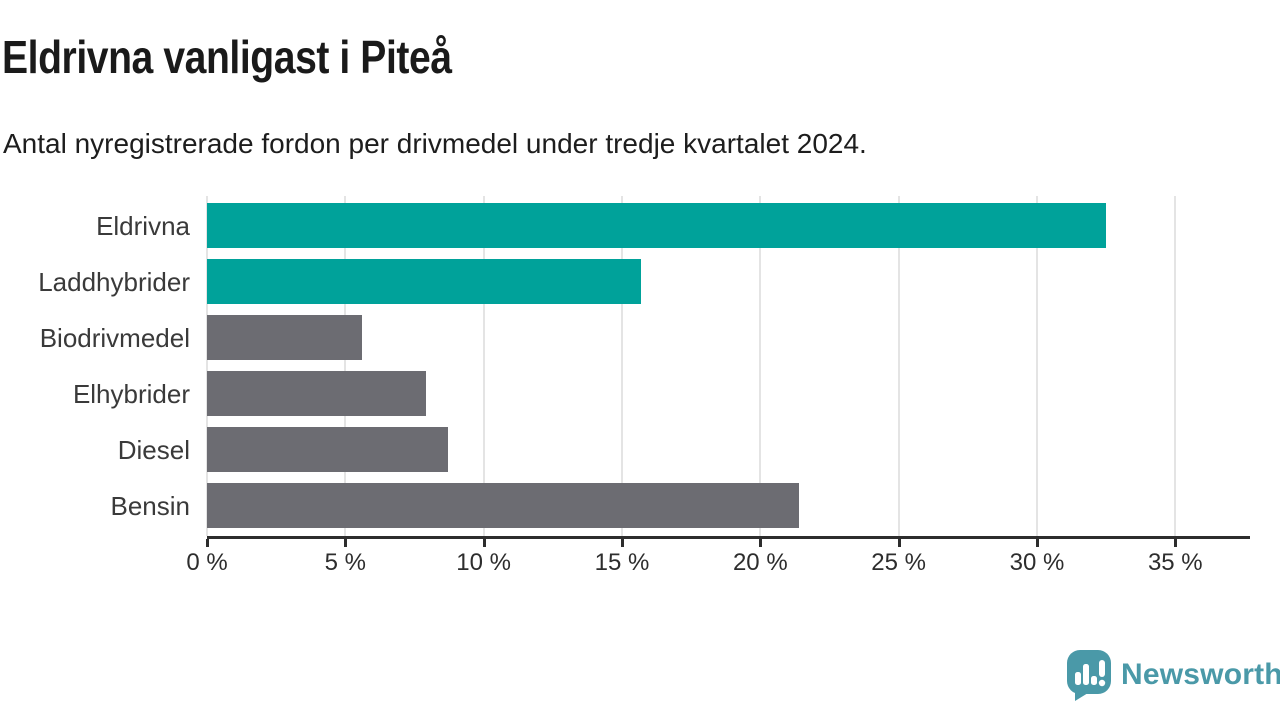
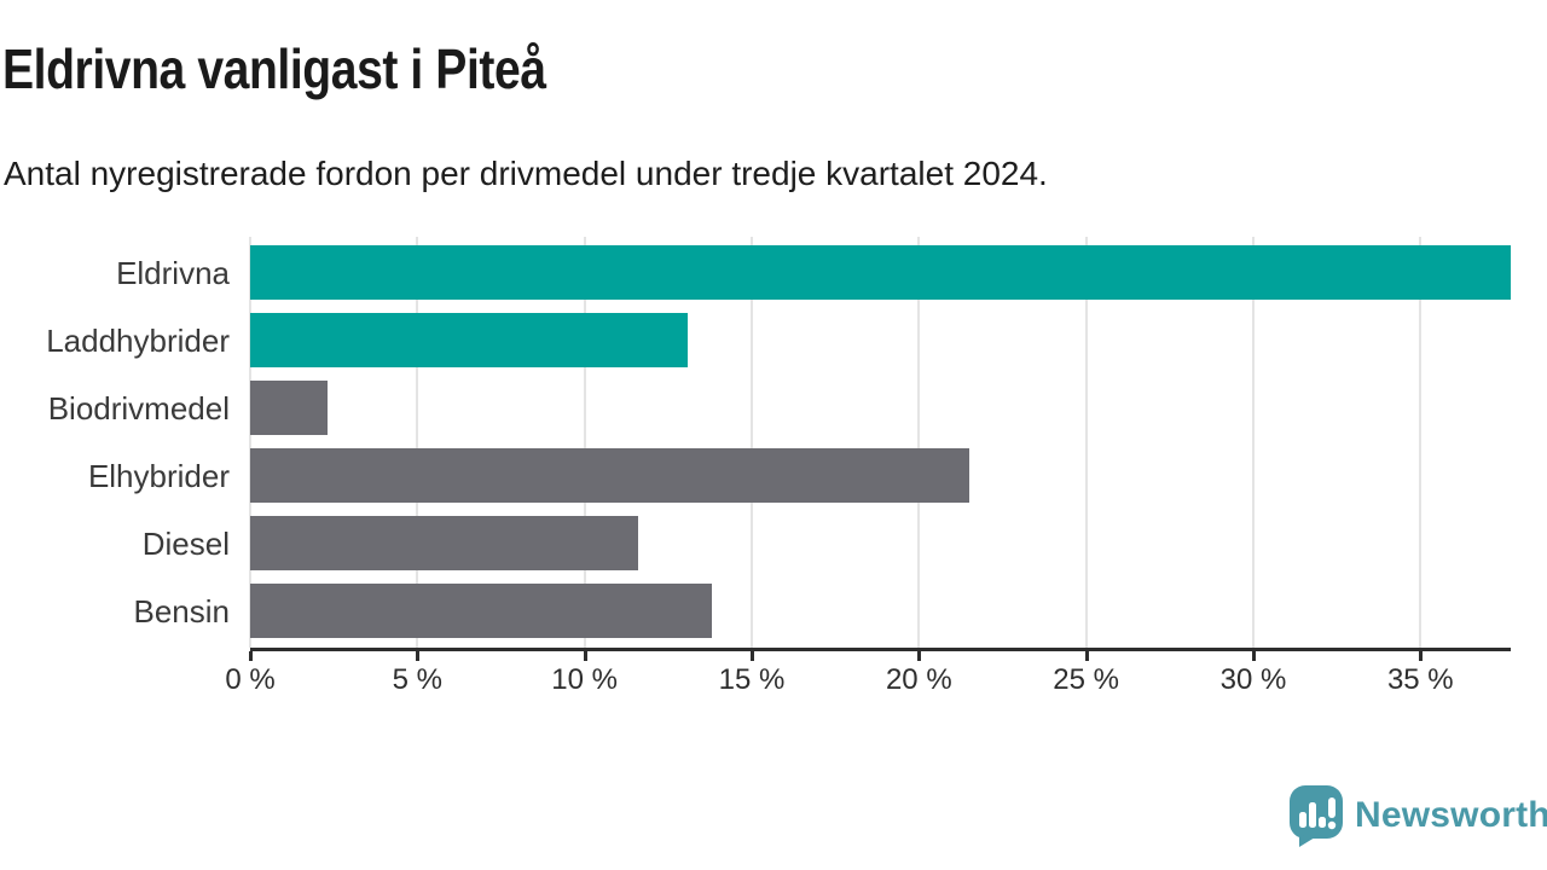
Eldrivna: 32.5% -> 37.7%
Laddhybrider: 15.7% -> 13.1%
Biodrivmedel: 5.6% -> 2.3%
Elhybrider: 7.9% -> 21.5%
Diesel: 8.7% -> 11.6%
Bensin: 21.4% -> 13.8%
